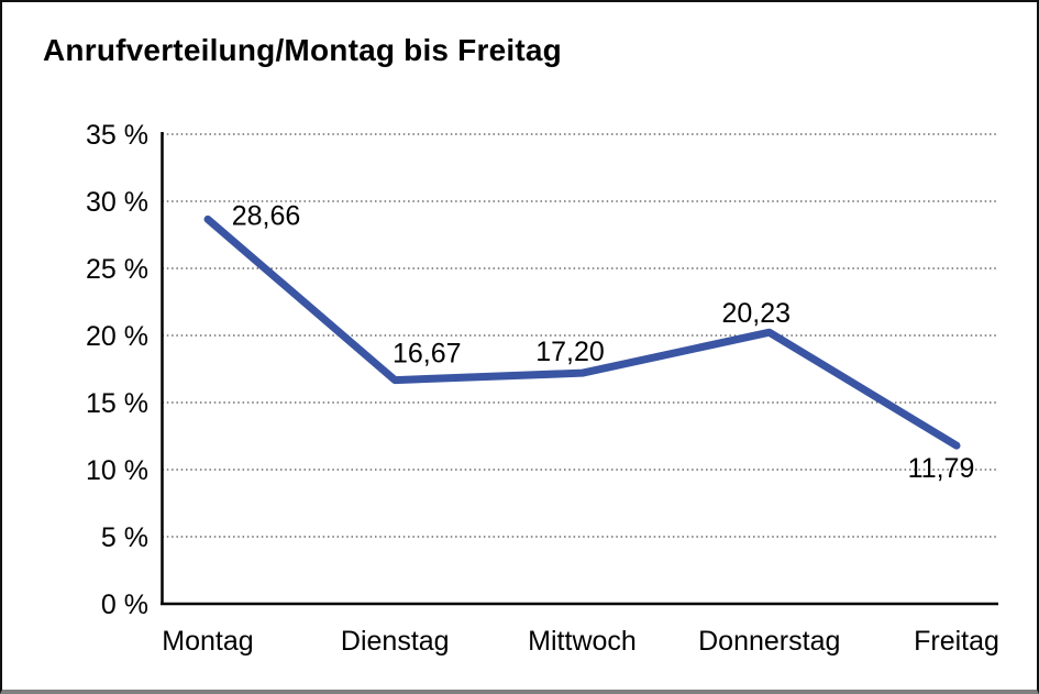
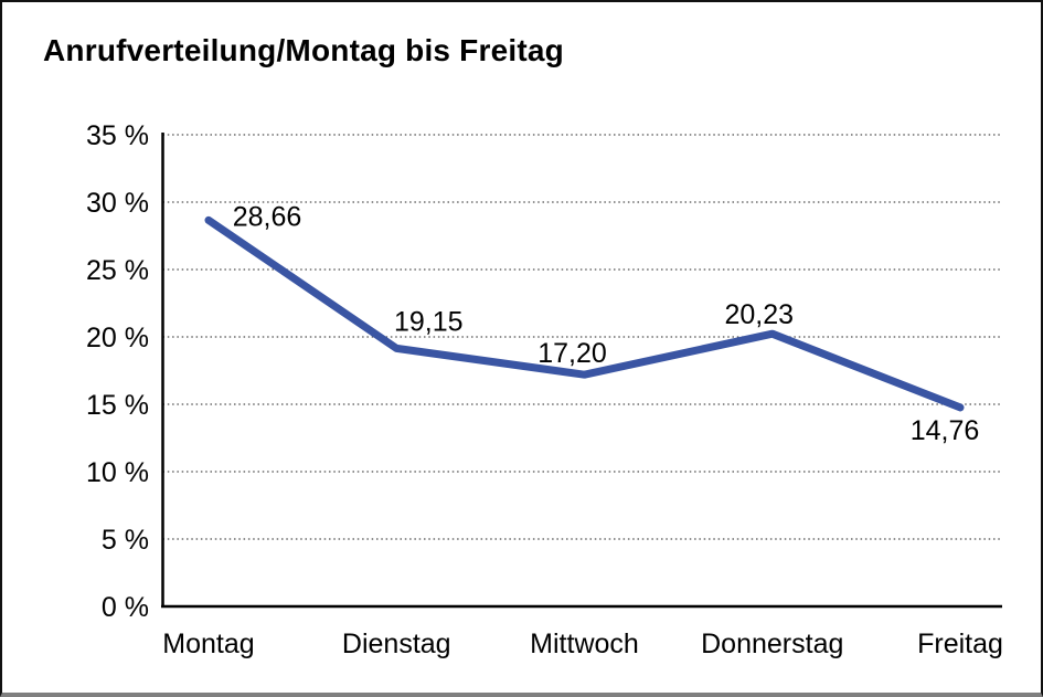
Dienstag: 16,67 -> 19,15
Freitag: 11,79 -> 14,76
